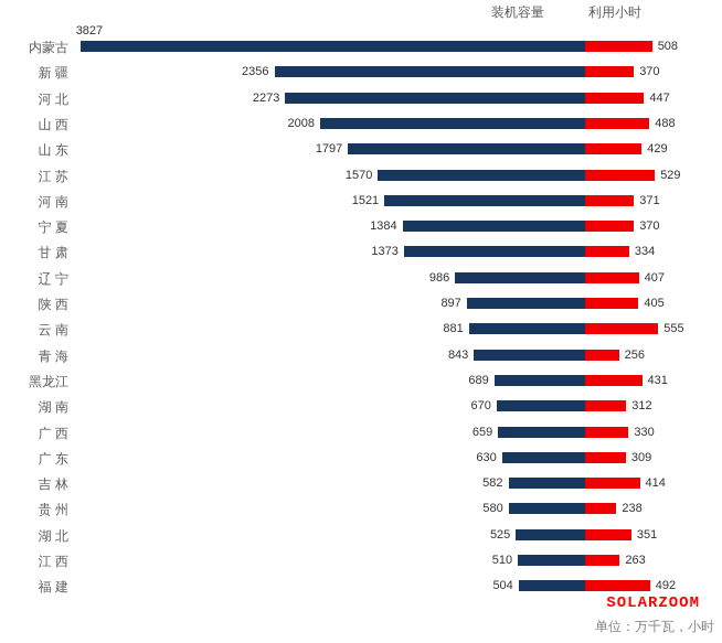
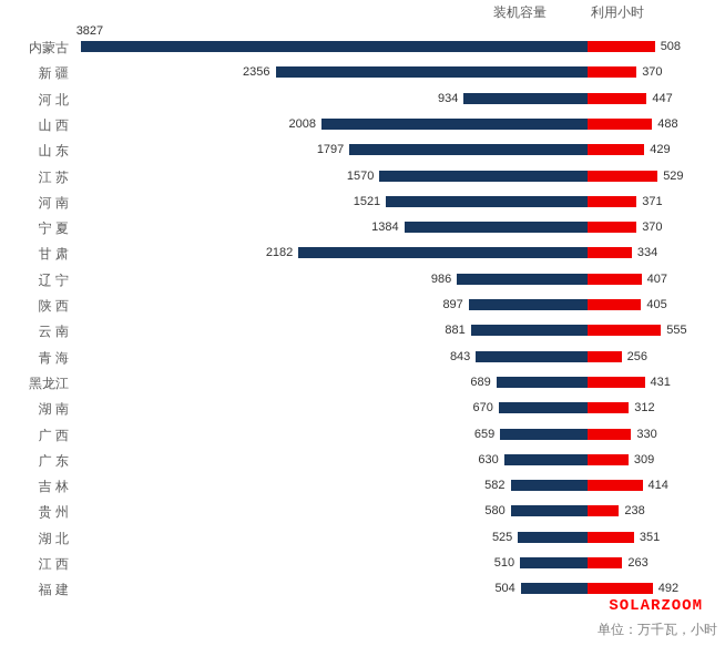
装机容量/河 北: 2273 -> 934
装机容量/甘 肃: 1373 -> 2182
